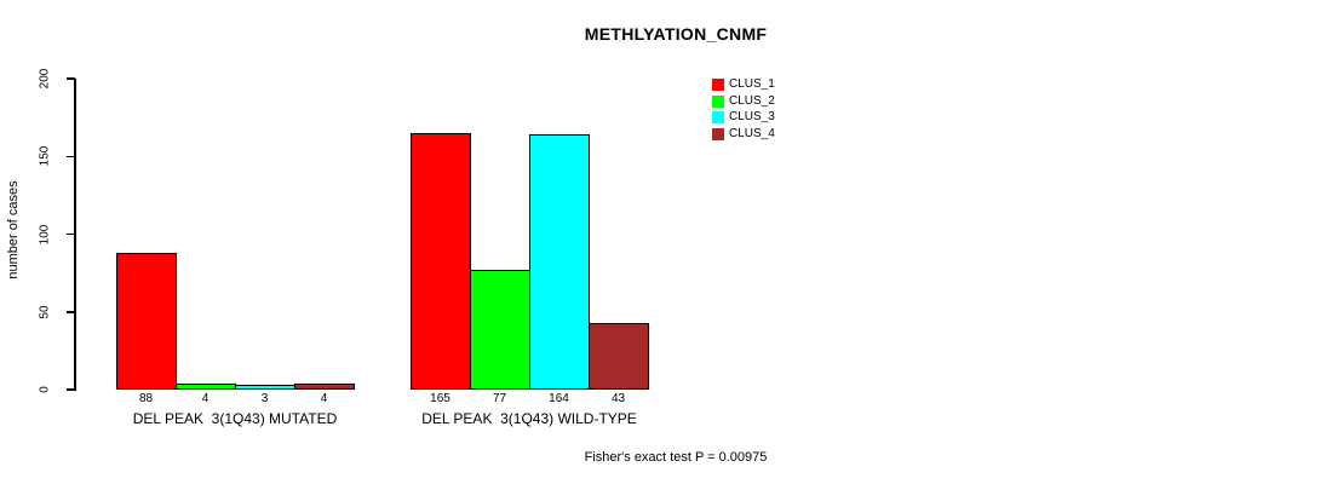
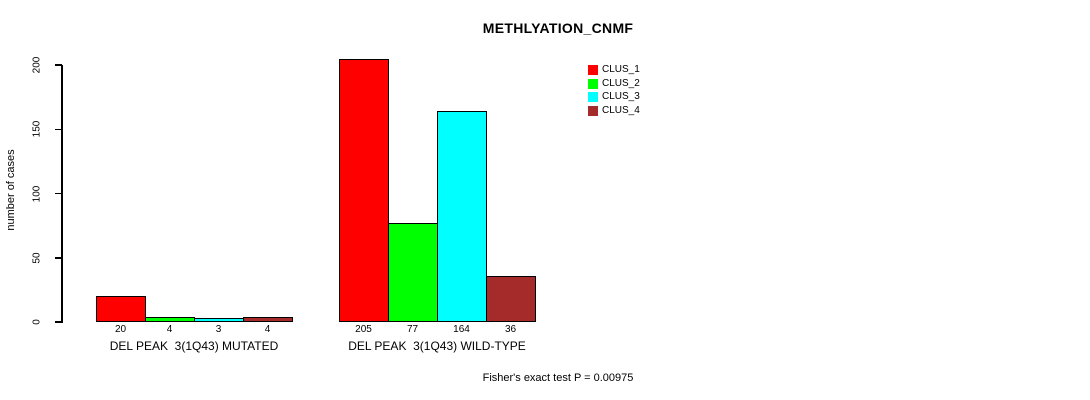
CLUS_1/DEL PEAK 3(1Q43) MUTATED: 88 -> 20
CLUS_1/DEL PEAK 3(1Q43) WILD-TYPE: 165 -> 205
CLUS_4/DEL PEAK 3(1Q43) WILD-TYPE: 43 -> 36
